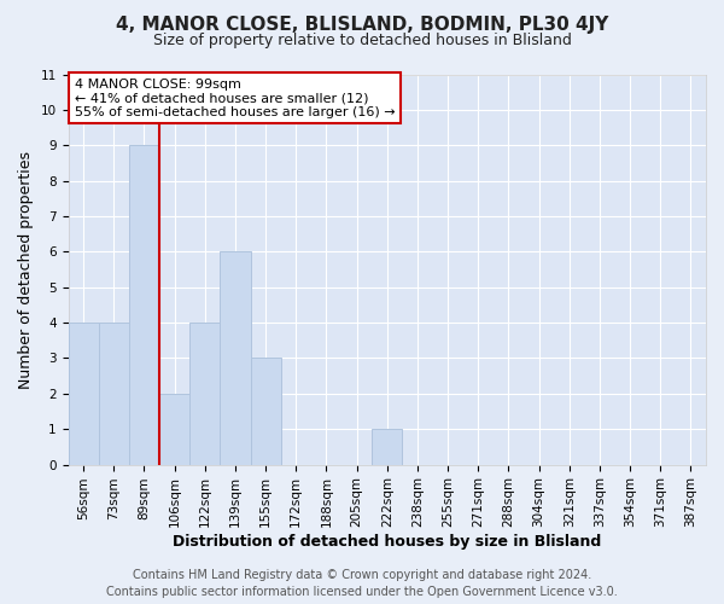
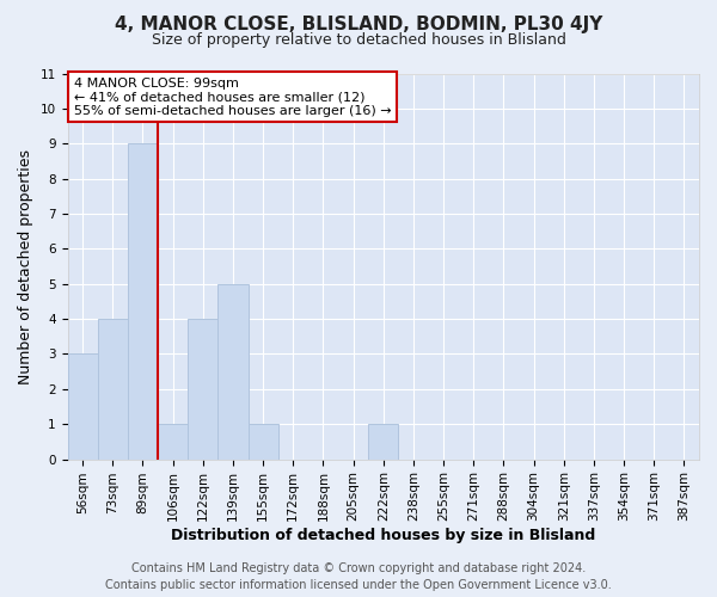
56sqm: 4 -> 3
106sqm: 2 -> 1
139sqm: 6 -> 5
155sqm: 3 -> 1
